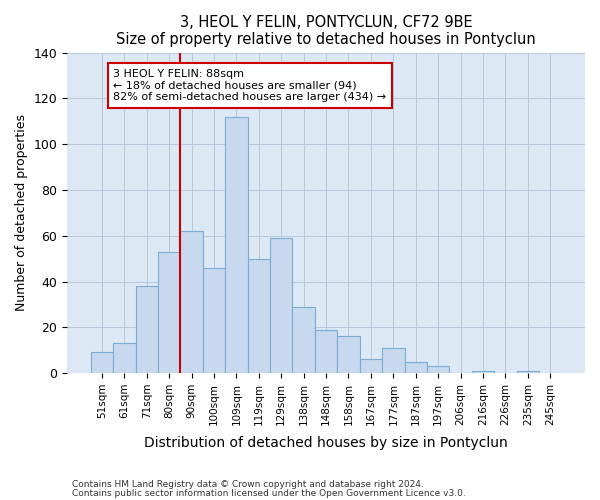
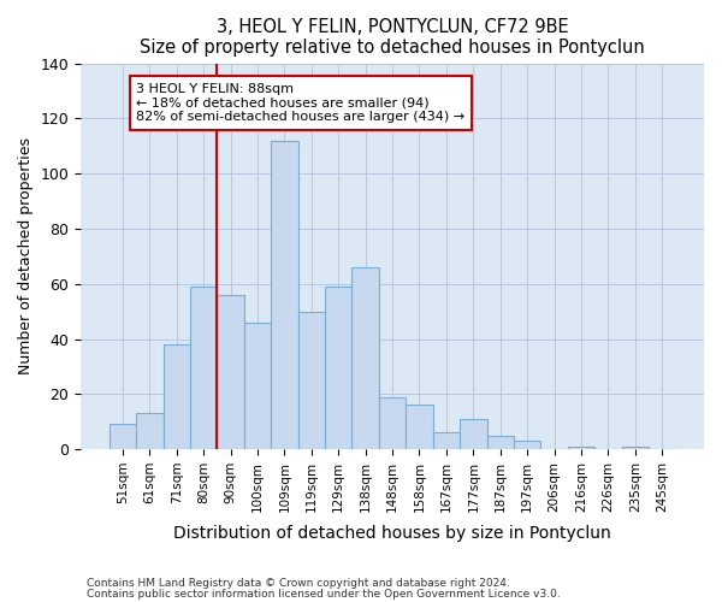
80sqm: 53 -> 59
90sqm: 62 -> 56
138sqm: 29 -> 66
